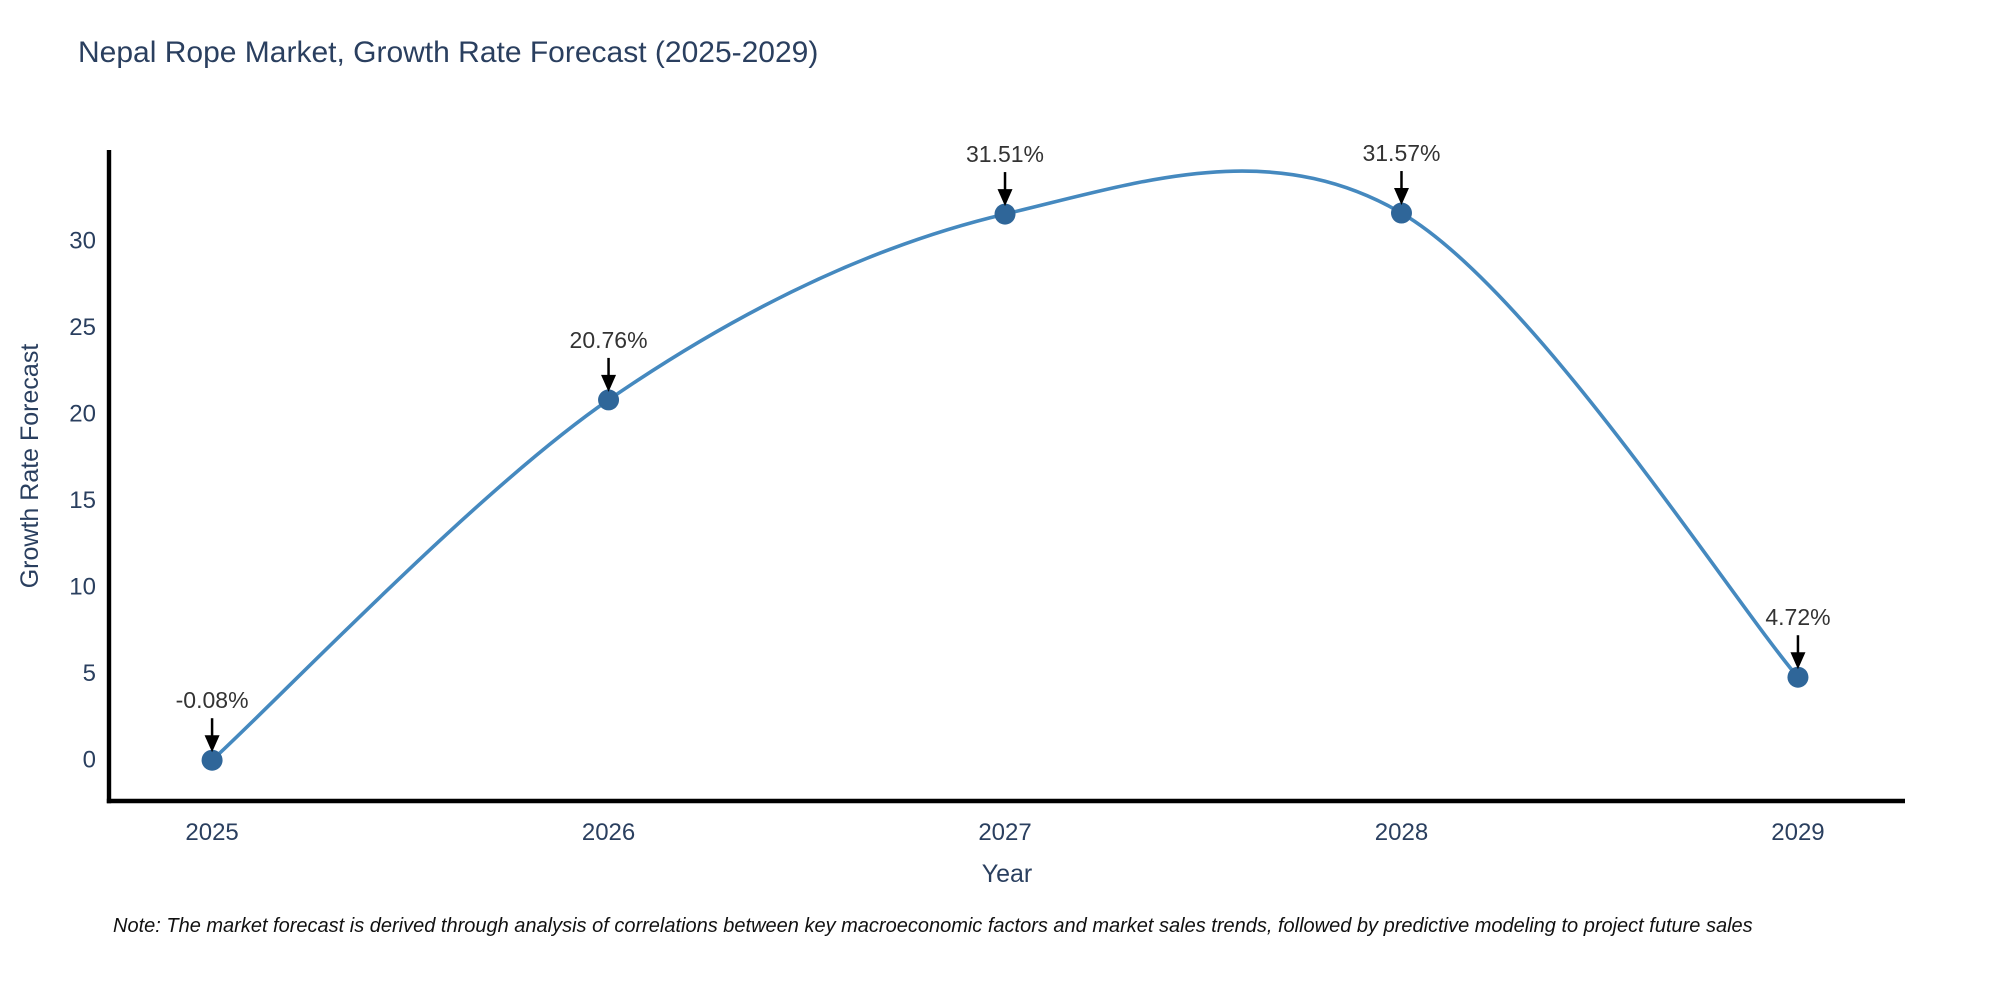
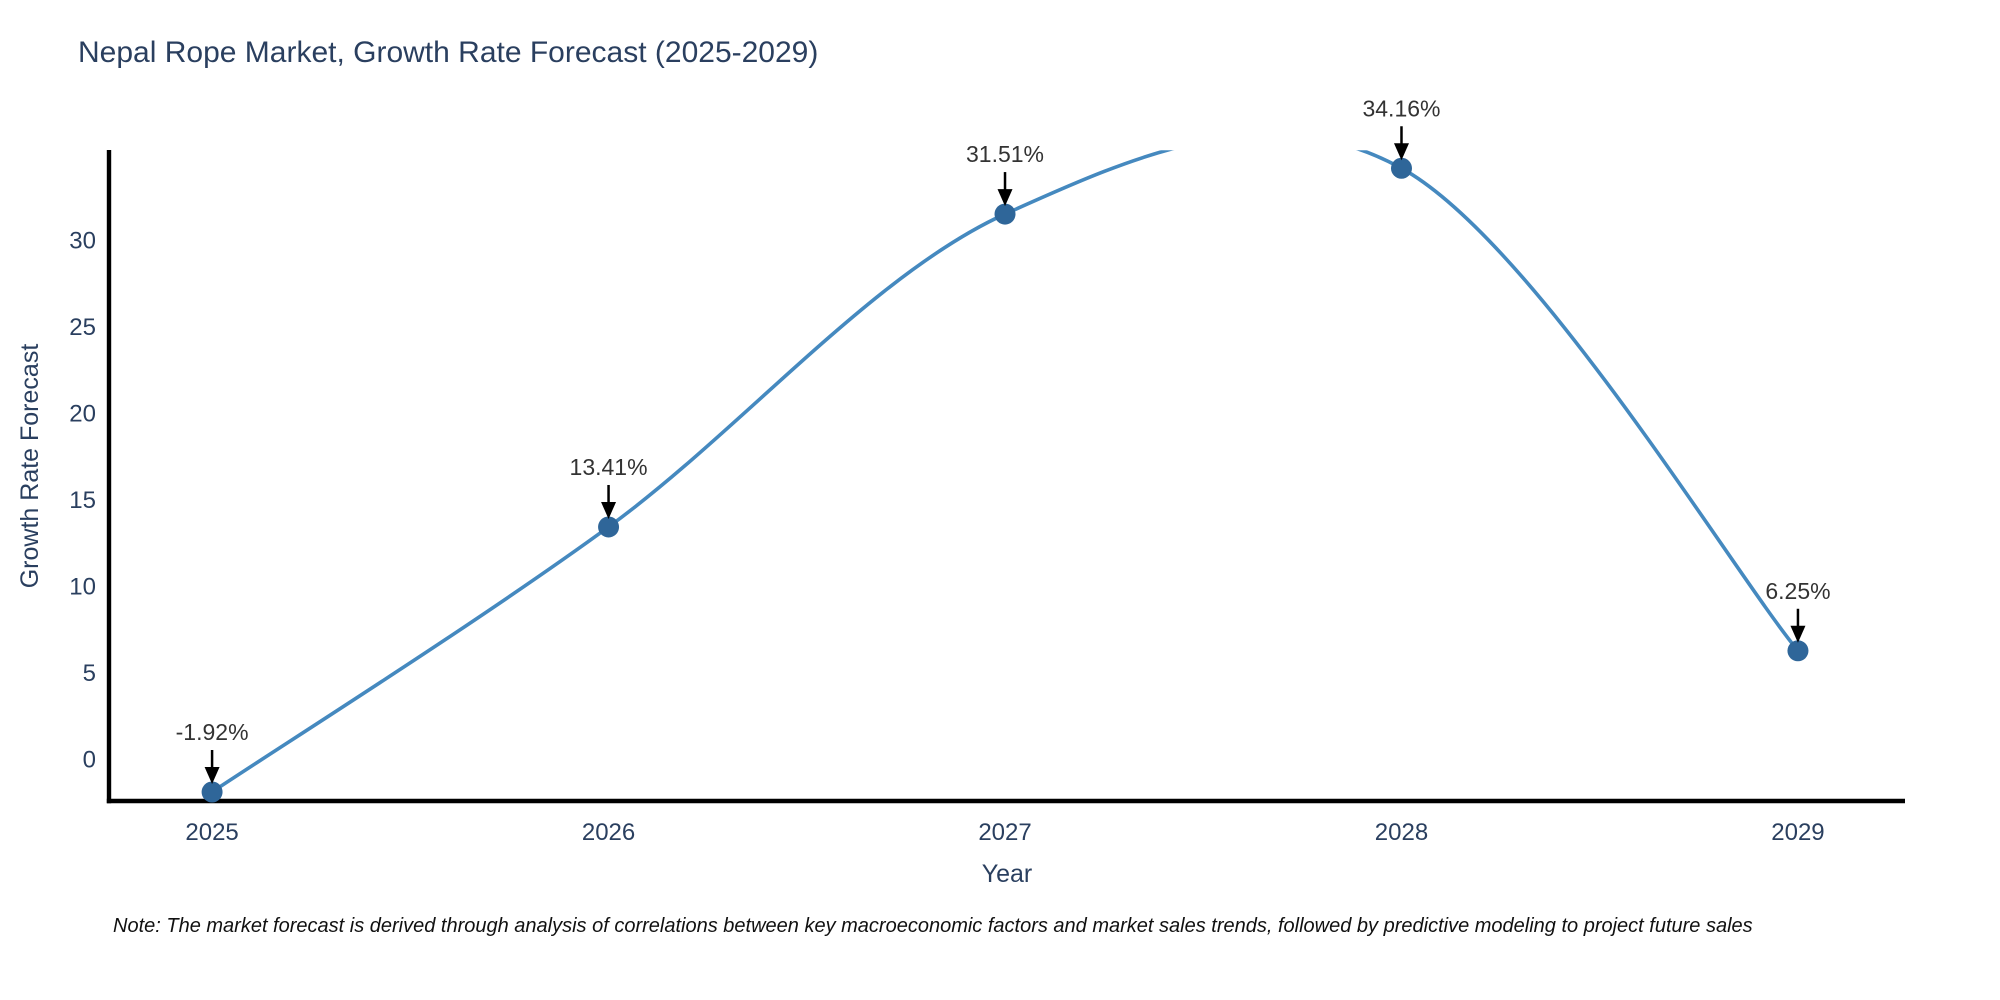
2025: -0.08% -> -1.92%
2026: 20.76% -> 13.41%
2028: 31.57% -> 34.16%
2029: 4.72% -> 6.25%
